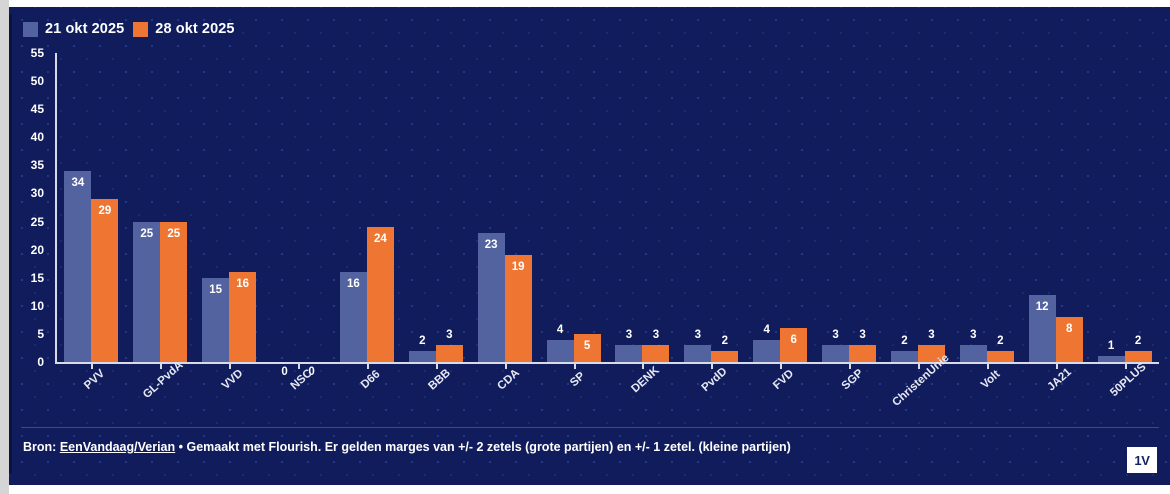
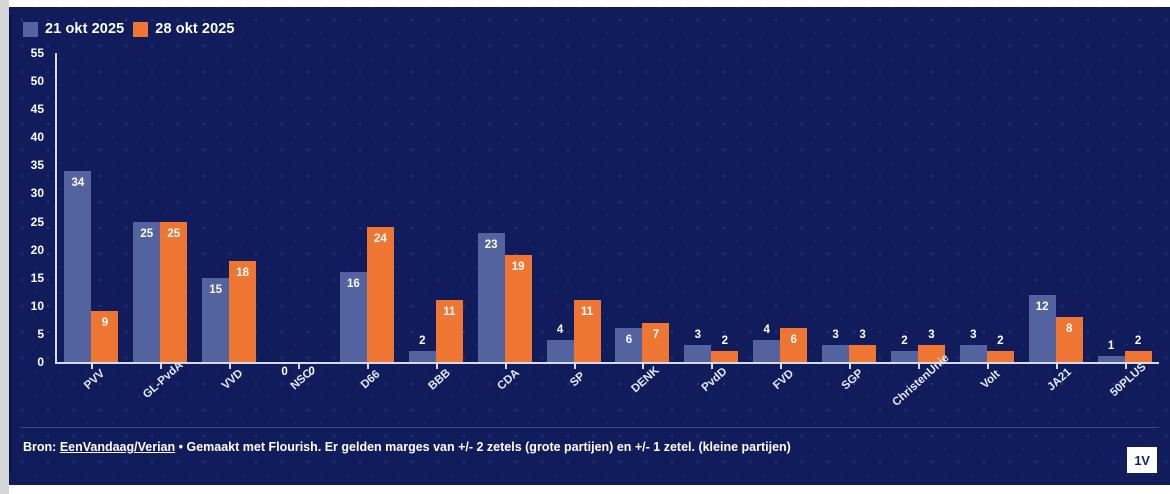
28 okt 2025/PVV: 29 -> 9
28 okt 2025/VVD: 16 -> 18
28 okt 2025/BBB: 3 -> 11
28 okt 2025/SP: 5 -> 11
21 okt 2025/DENK: 3 -> 6
28 okt 2025/DENK: 3 -> 7
